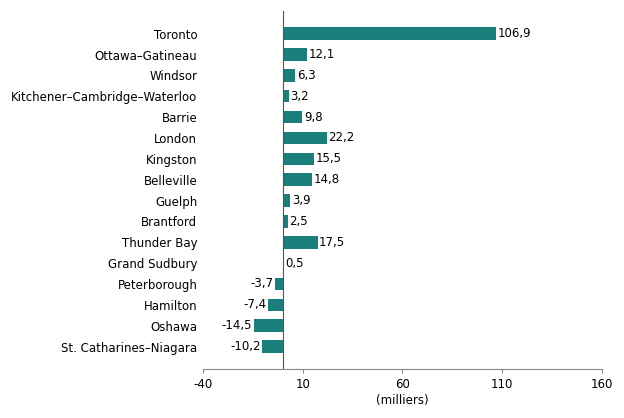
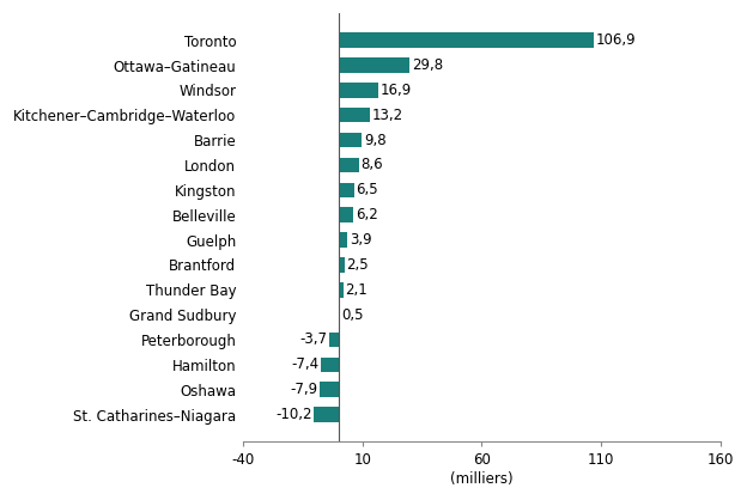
Ottawa–Gatineau: 12,1 -> 29,8
Windsor: 6,3 -> 16,9
Kitchener–Cambridge–Waterloo: 3,2 -> 13,2
London: 22,2 -> 8,6
Kingston: 15,5 -> 6,5
Belleville: 14,8 -> 6,2
Thunder Bay: 17,5 -> 2,1
Oshawa: -14,5 -> -7,9
